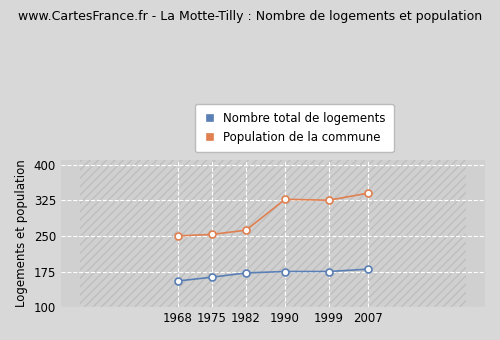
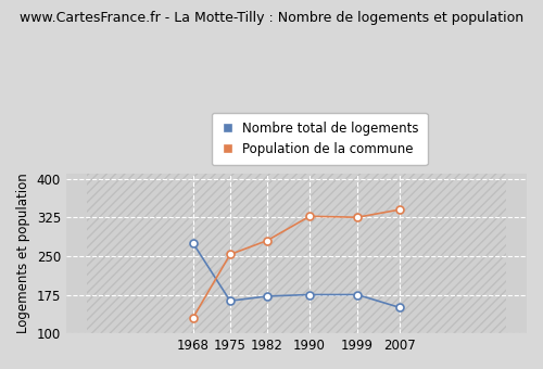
Nombre total de logements/1968: 155 -> 275
Population de la commune/1968: 250 -> 130
Population de la commune/1982: 262 -> 280
Nombre total de logements/2007: 180 -> 150
